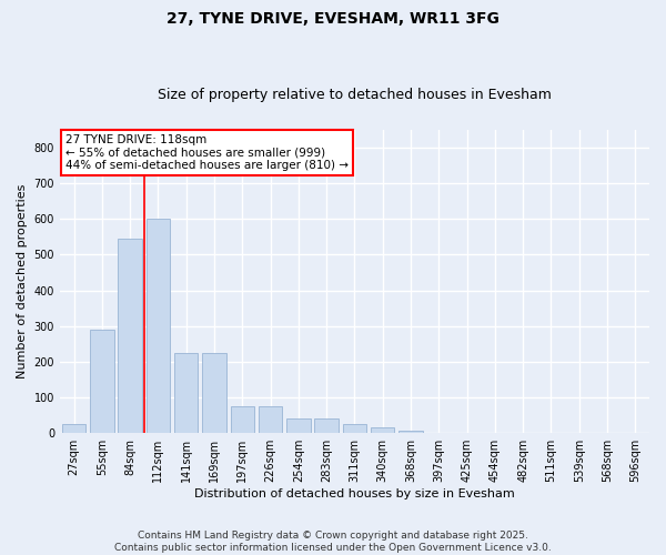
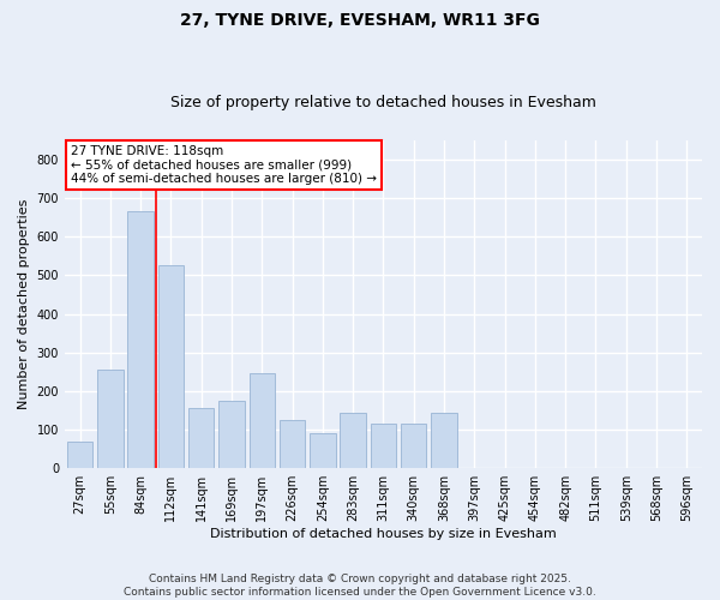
27sqm: 25 -> 70
55sqm: 290 -> 255
84sqm: 545 -> 665
112sqm: 600 -> 525
141sqm: 225 -> 155
169sqm: 225 -> 175
197sqm: 75 -> 245
226sqm: 75 -> 125
254sqm: 40 -> 90
283sqm: 40 -> 145
311sqm: 25 -> 115
340sqm: 15 -> 115
368sqm: 8 -> 145
